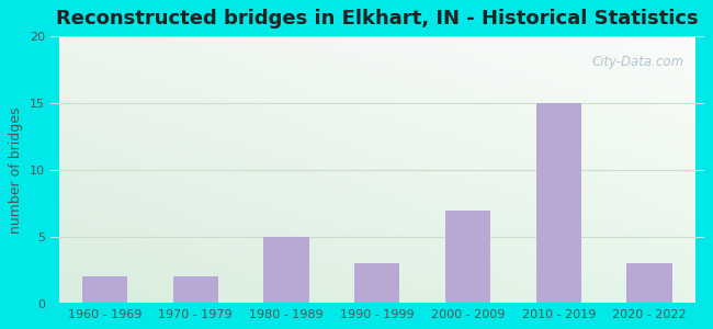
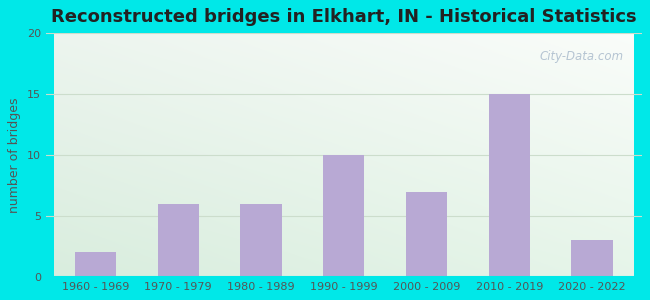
1970 - 1979: 2 -> 6
1980 - 1989: 5 -> 6
1990 - 1999: 3 -> 10
